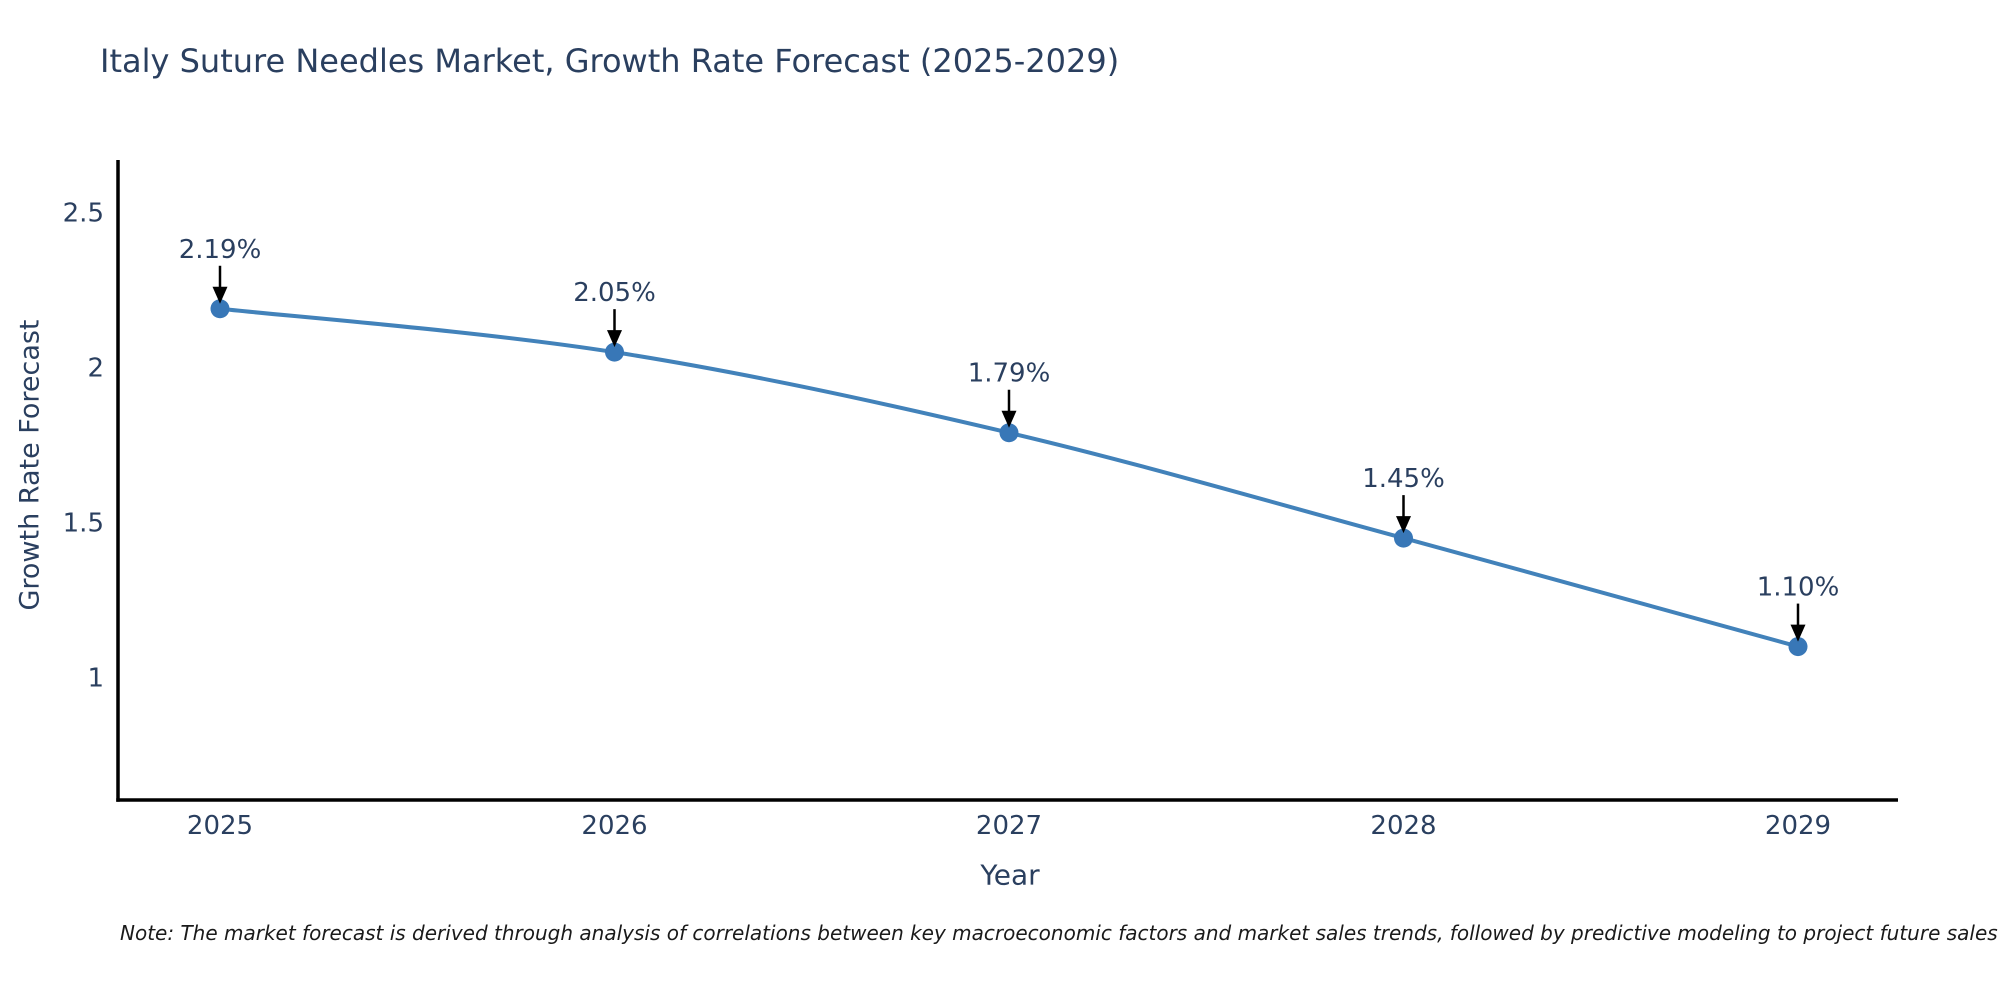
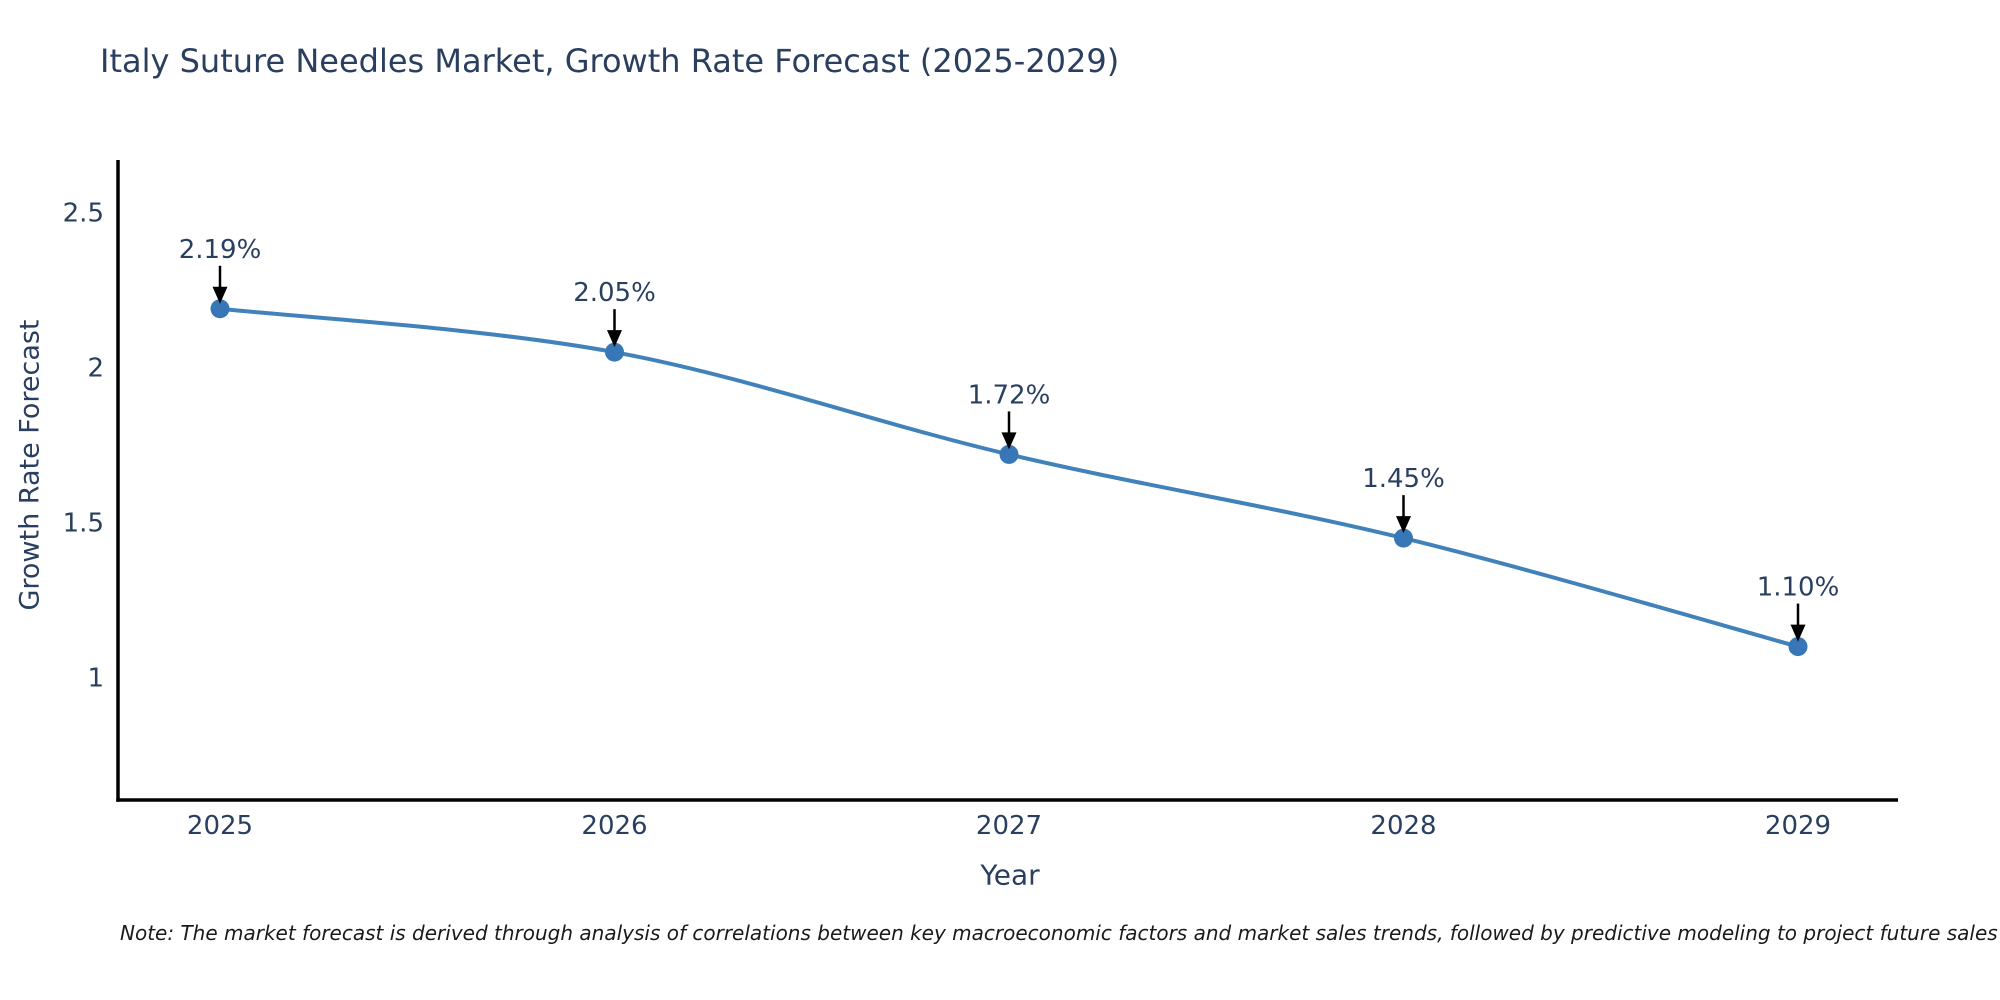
2027: 1.79% -> 1.72%
